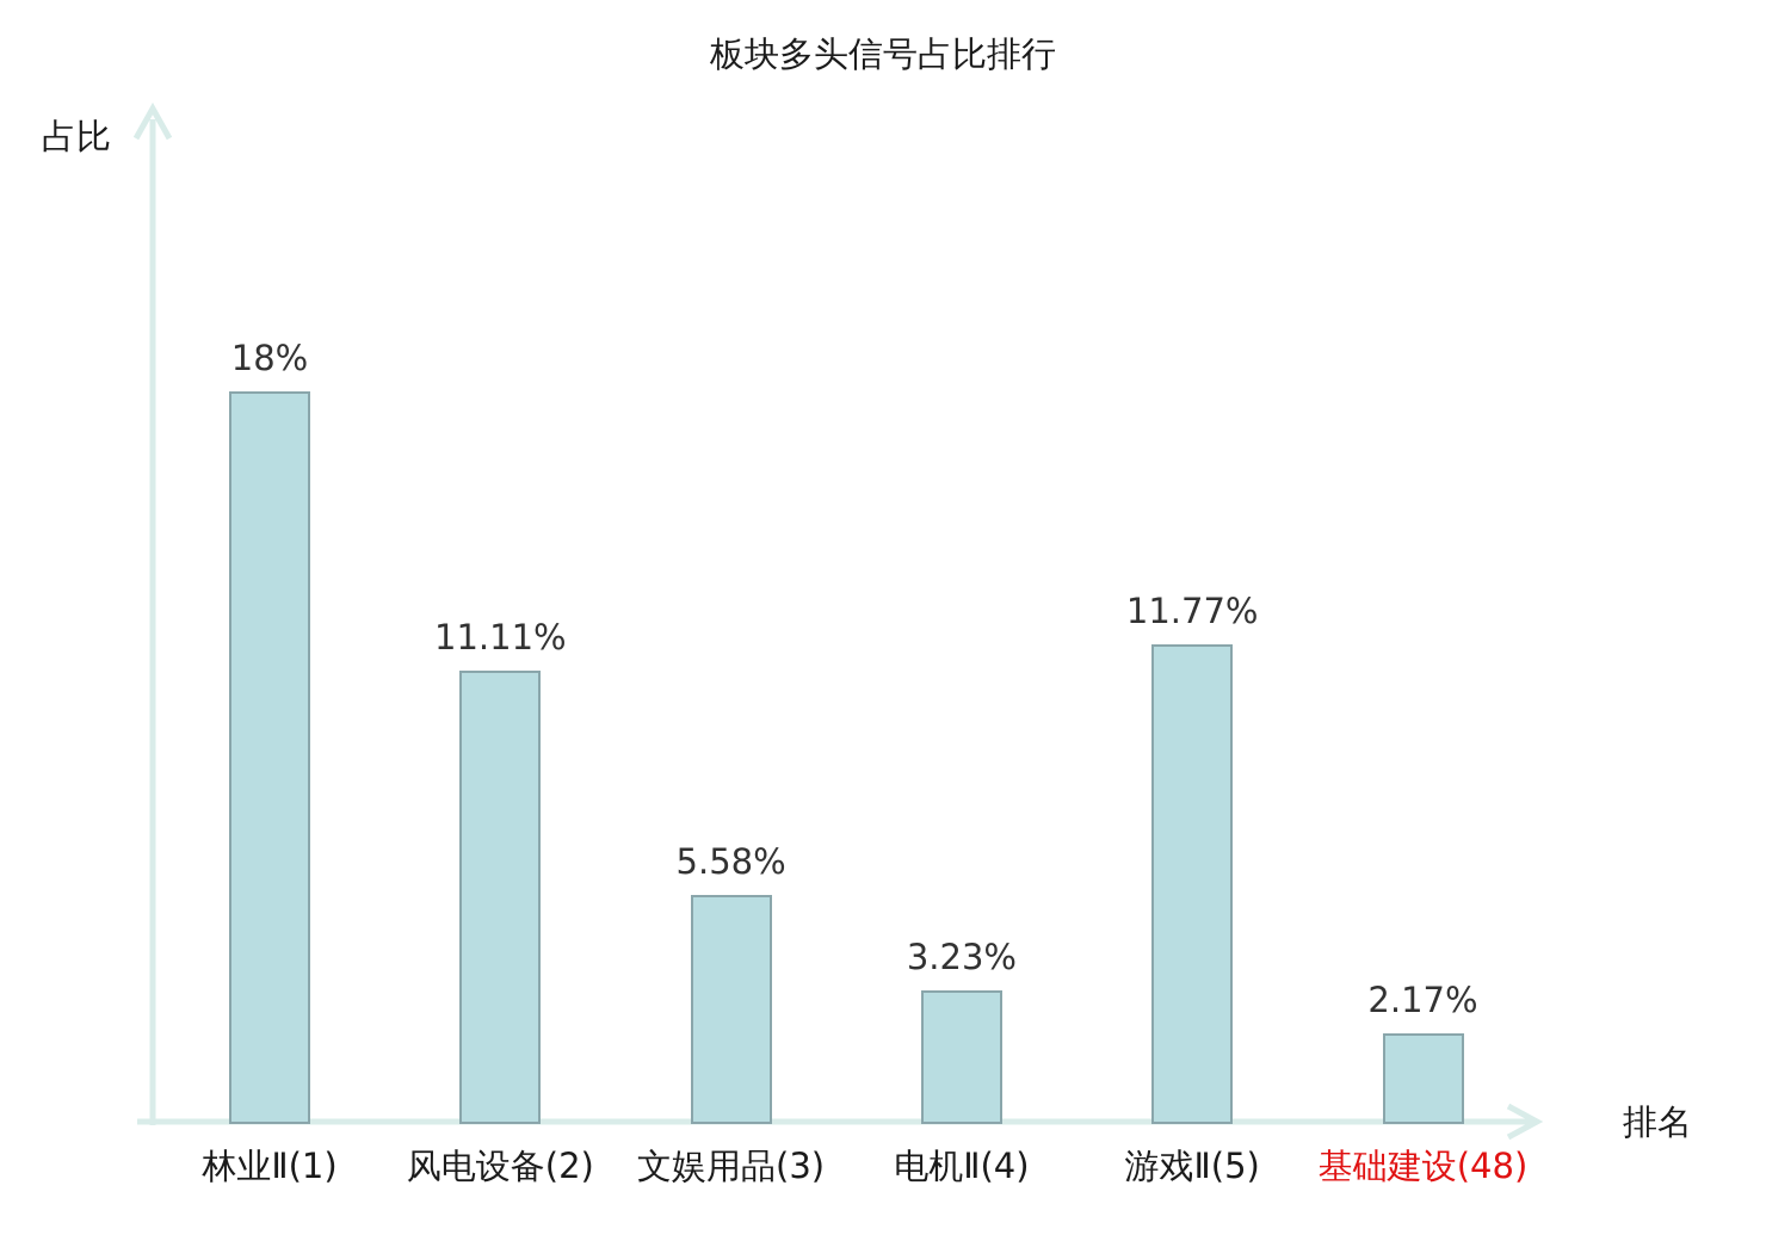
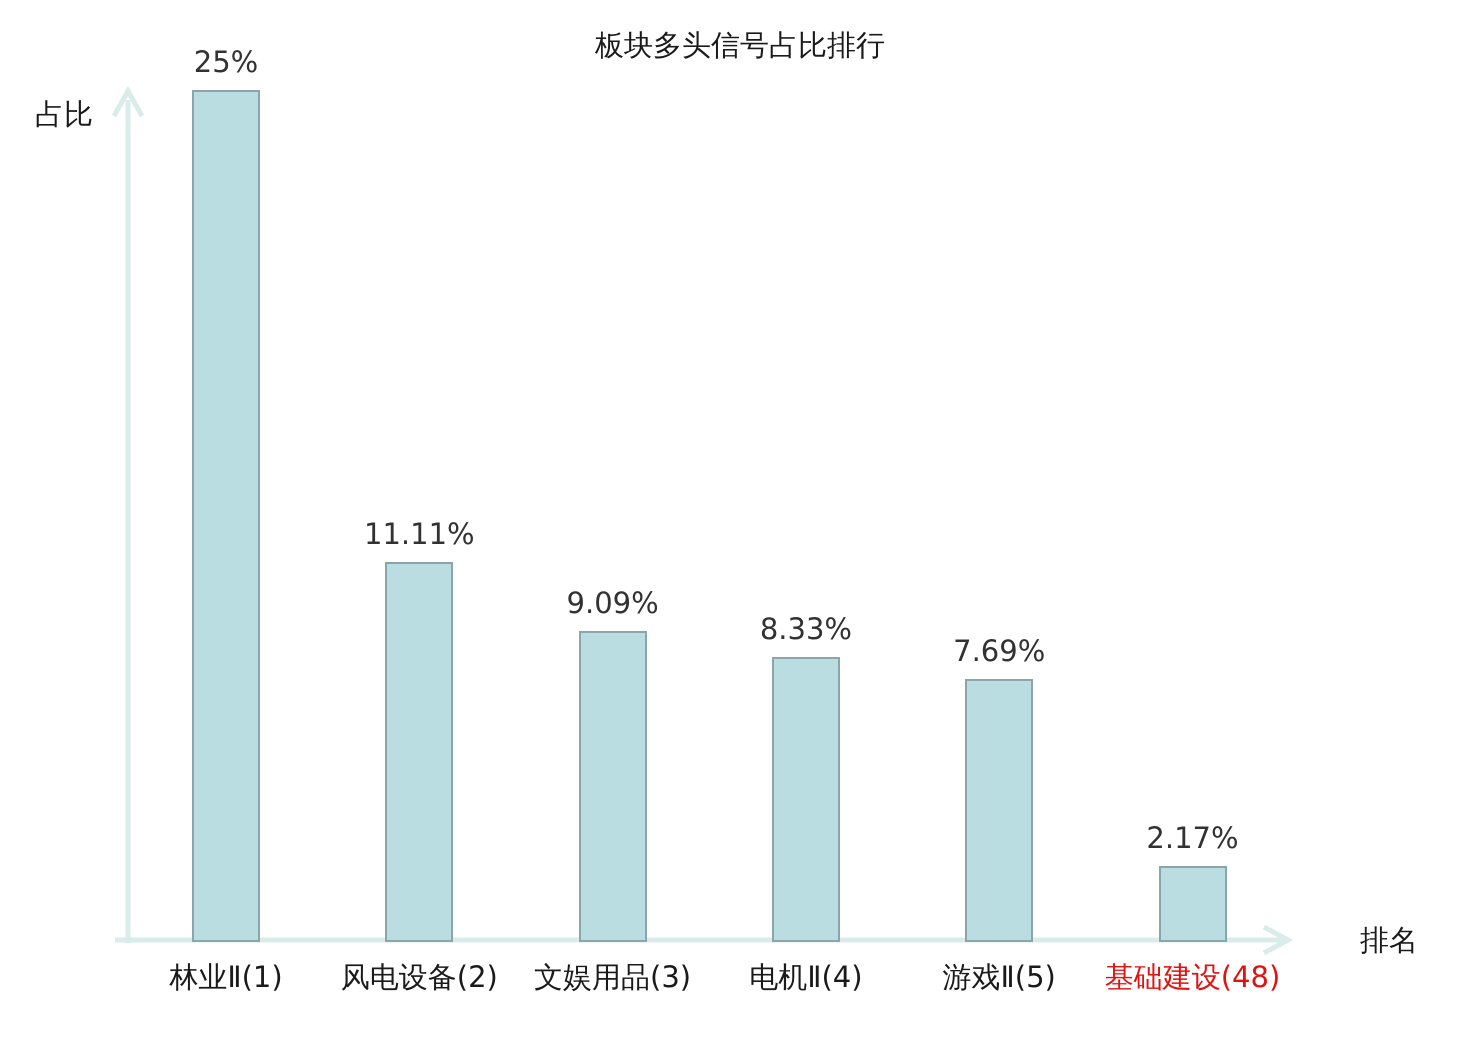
林业Ⅱ(1): 18% -> 25%
文娱用品(3): 5.58% -> 9.09%
电机Ⅱ(4): 3.23% -> 8.33%
游戏Ⅱ(5): 11.77% -> 7.69%
